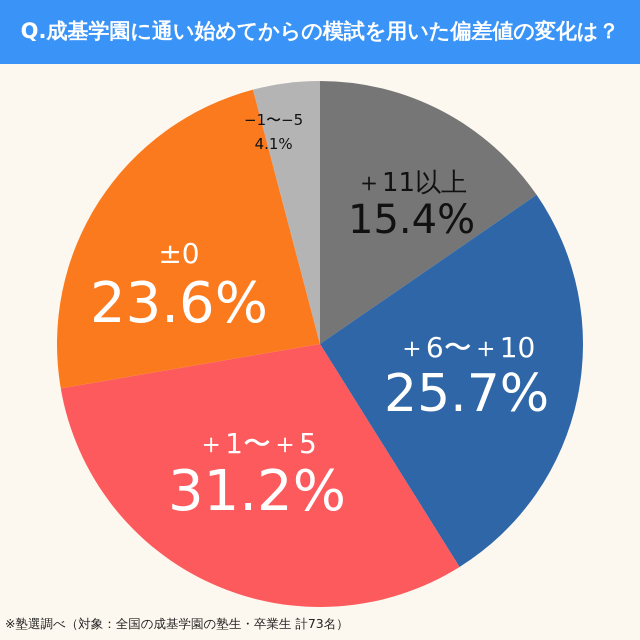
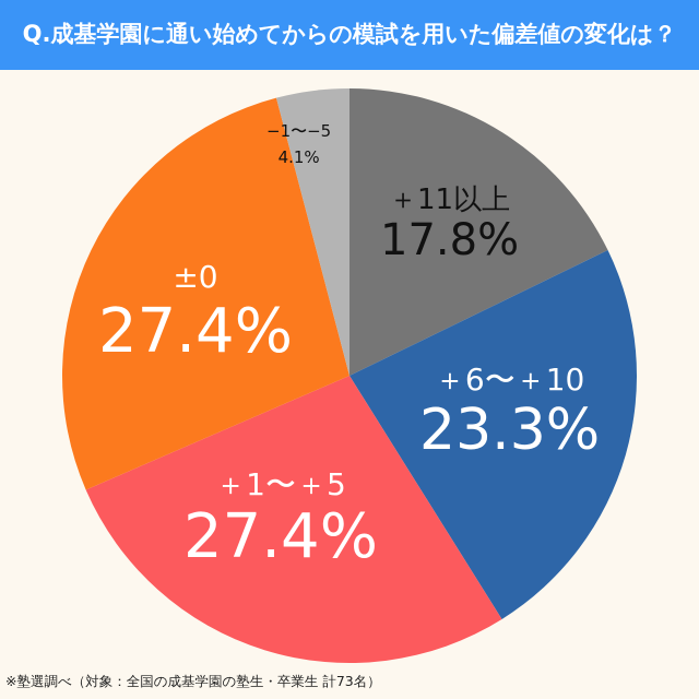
＋11以上: 15.4% -> 17.8%
＋6〜＋10: 25.7% -> 23.3%
＋1〜＋5: 31.2% -> 27.4%
±0: 23.6% -> 27.4%
